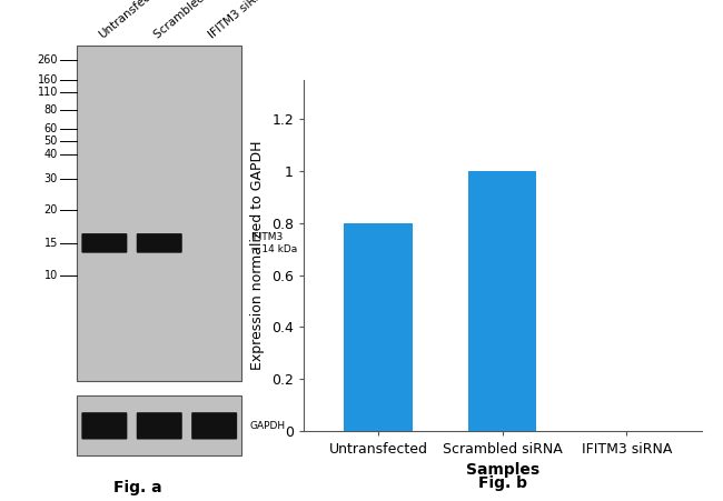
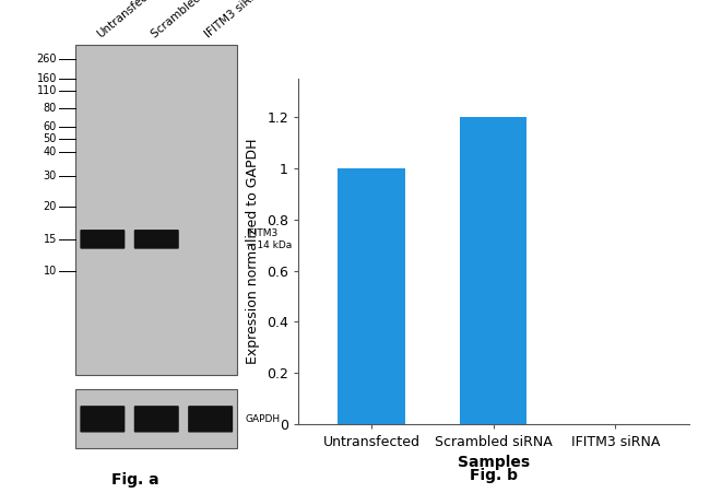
Untransfected: 0.8 -> 1.0
Scrambled siRNA: 1.0 -> 1.2
